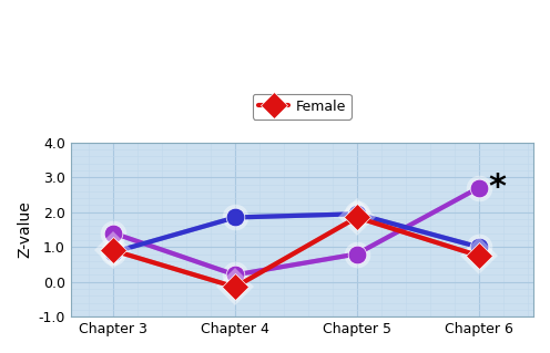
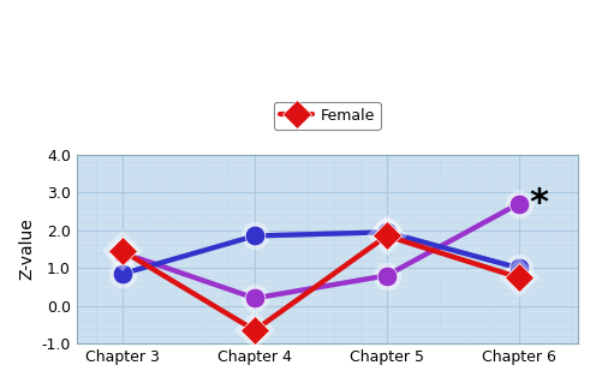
Female/Chapter 3: 0.90 -> 1.45
Female/Chapter 4: -0.15 -> -0.65
